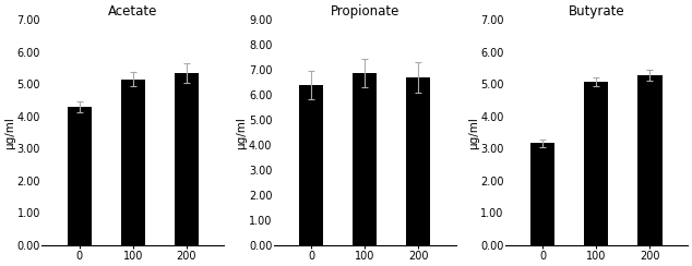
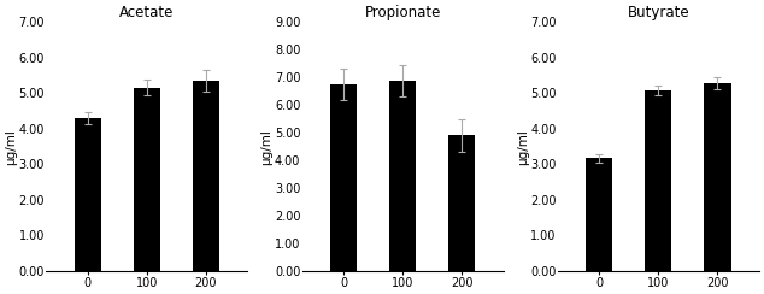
Propionate/0: 6.40 -> 6.75
Propionate/200: 6.70 -> 4.90
